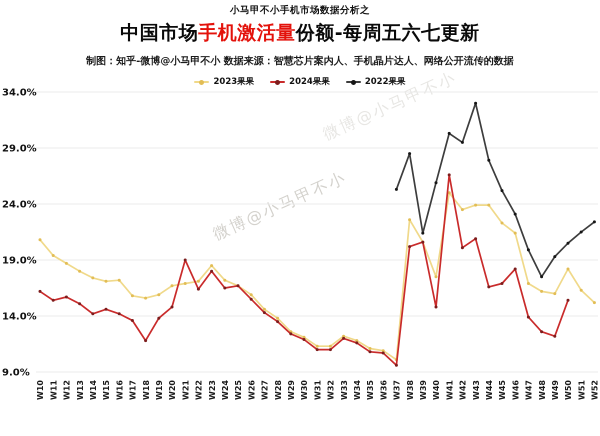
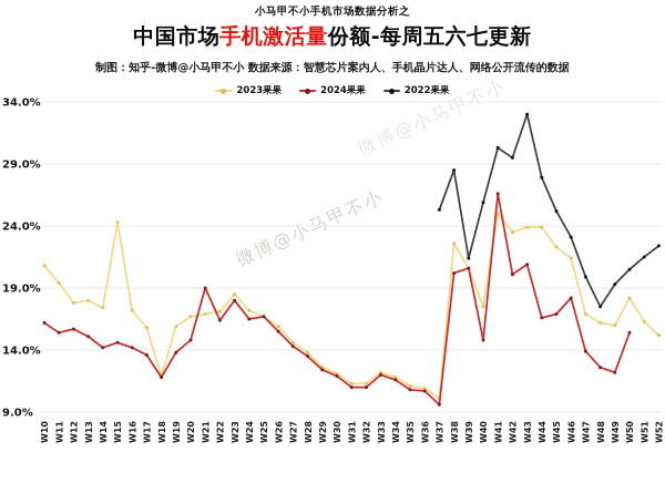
2023果果/W12: 18.7% -> 17.8%
2023果果/W15: 17.1% -> 24.3%
2023果果/W18: 15.6% -> 11.9%
